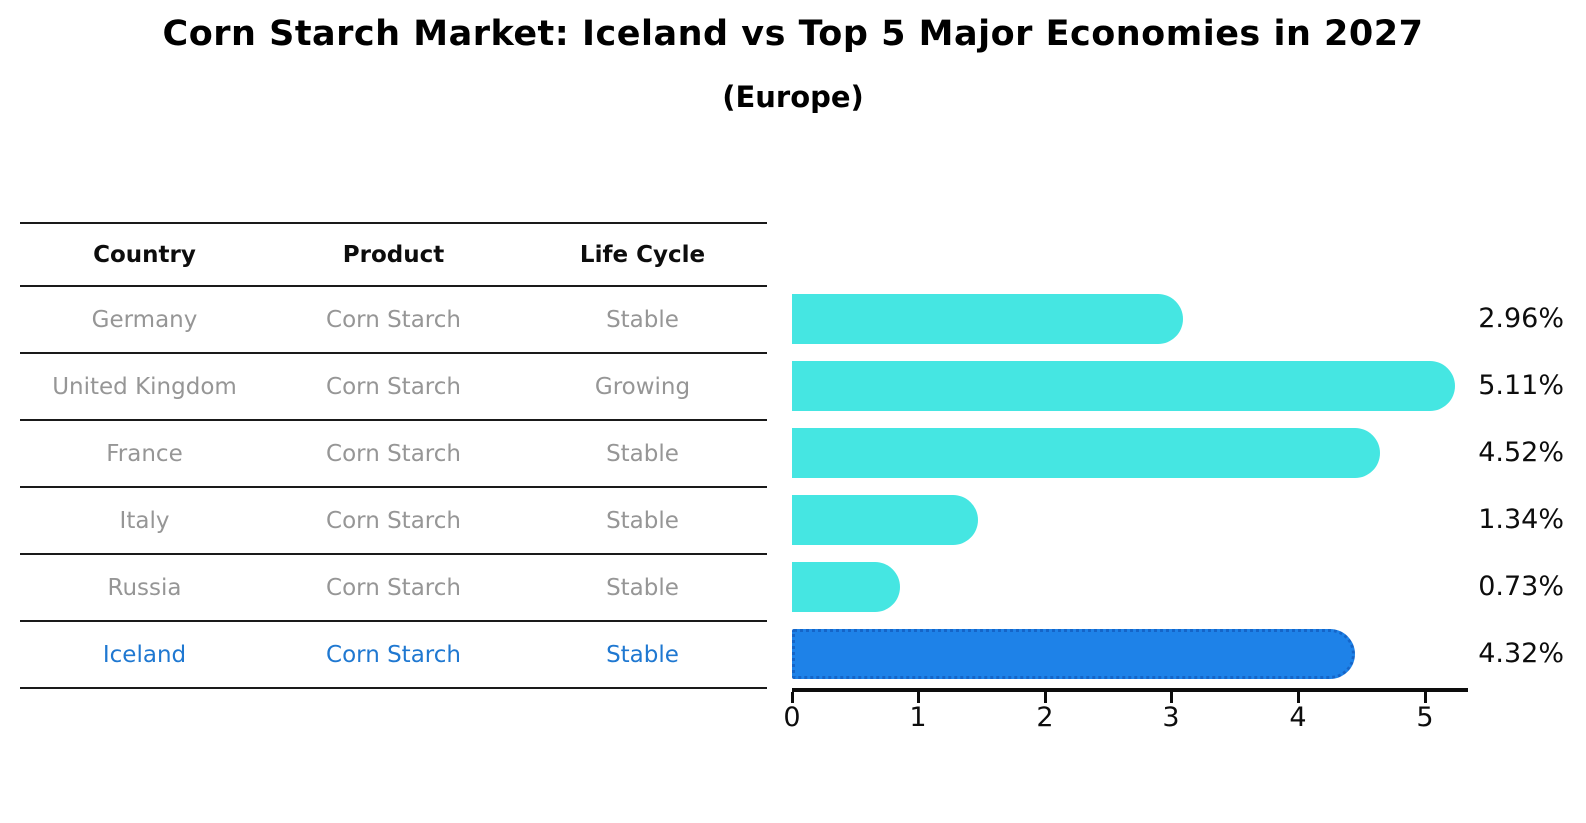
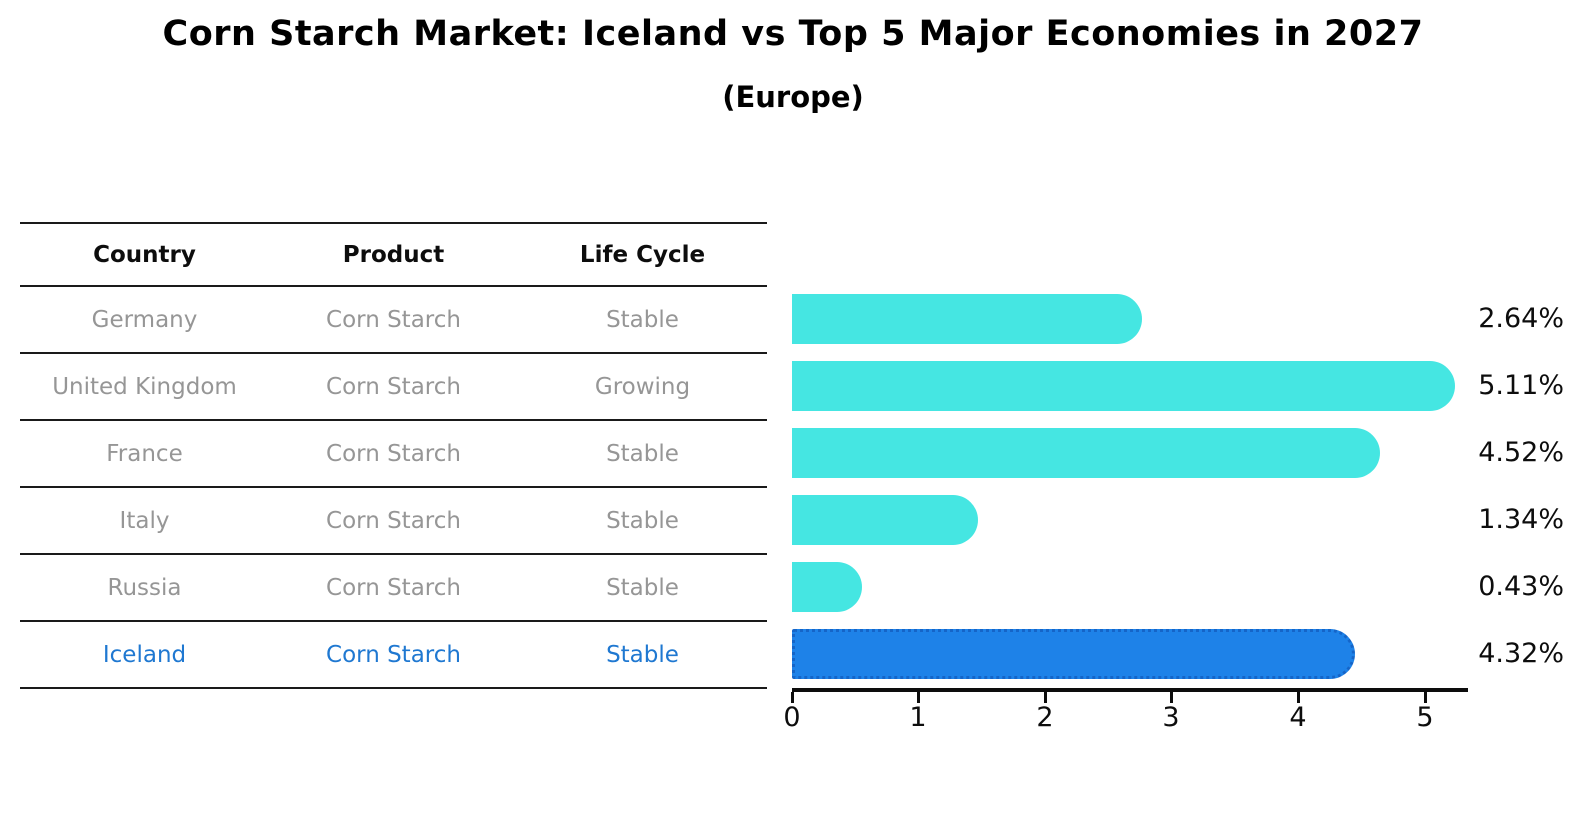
Germany: 2.96% -> 2.64%
Russia: 0.73% -> 0.43%
